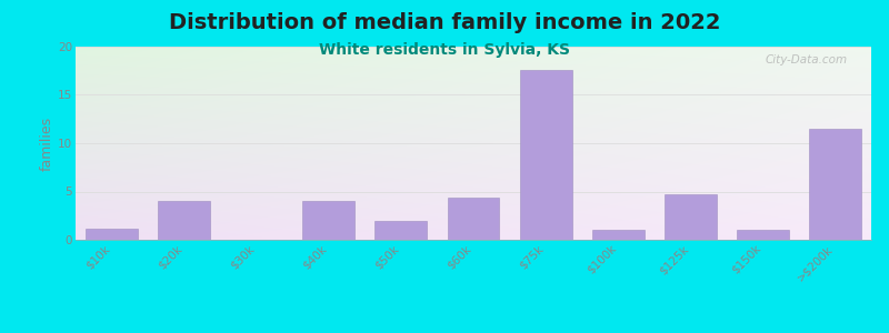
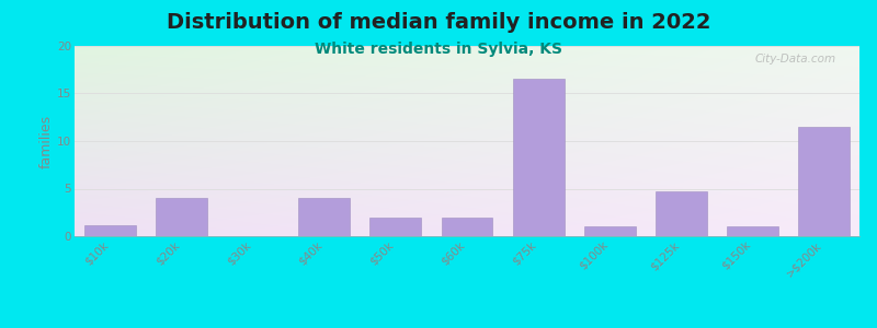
$60k: 4.4 -> 2.0
$75k: 17.6 -> 16.5
